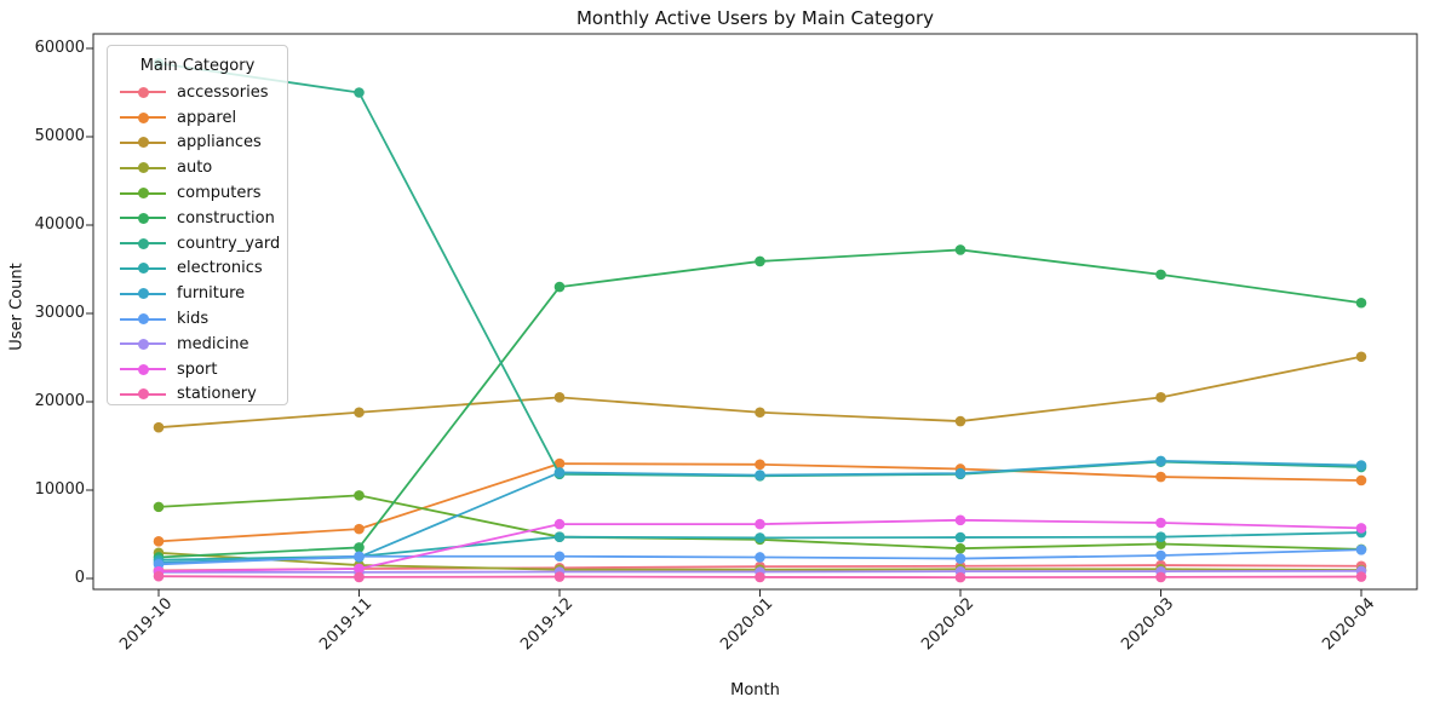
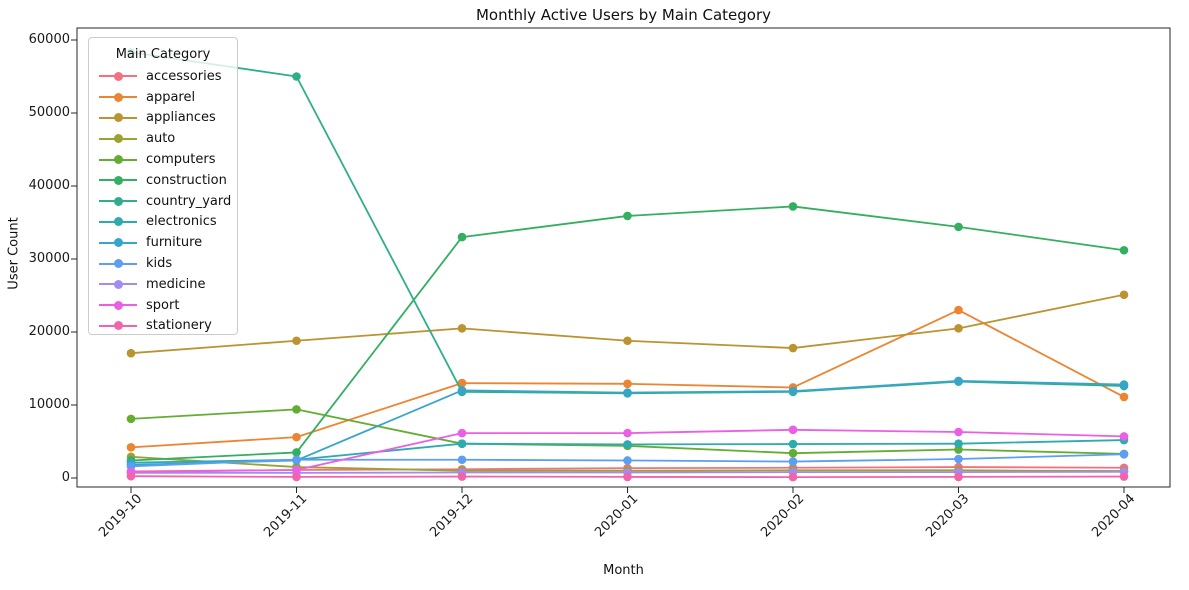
apparel/2020-03: 12000 -> 23000
